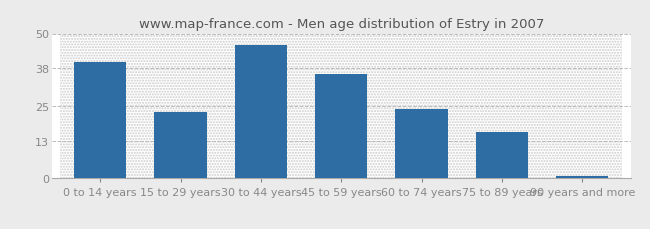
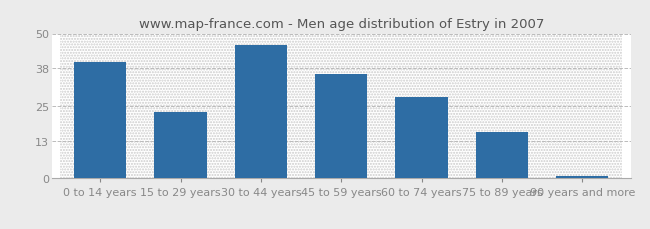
60 to 74 years: 24 -> 28
